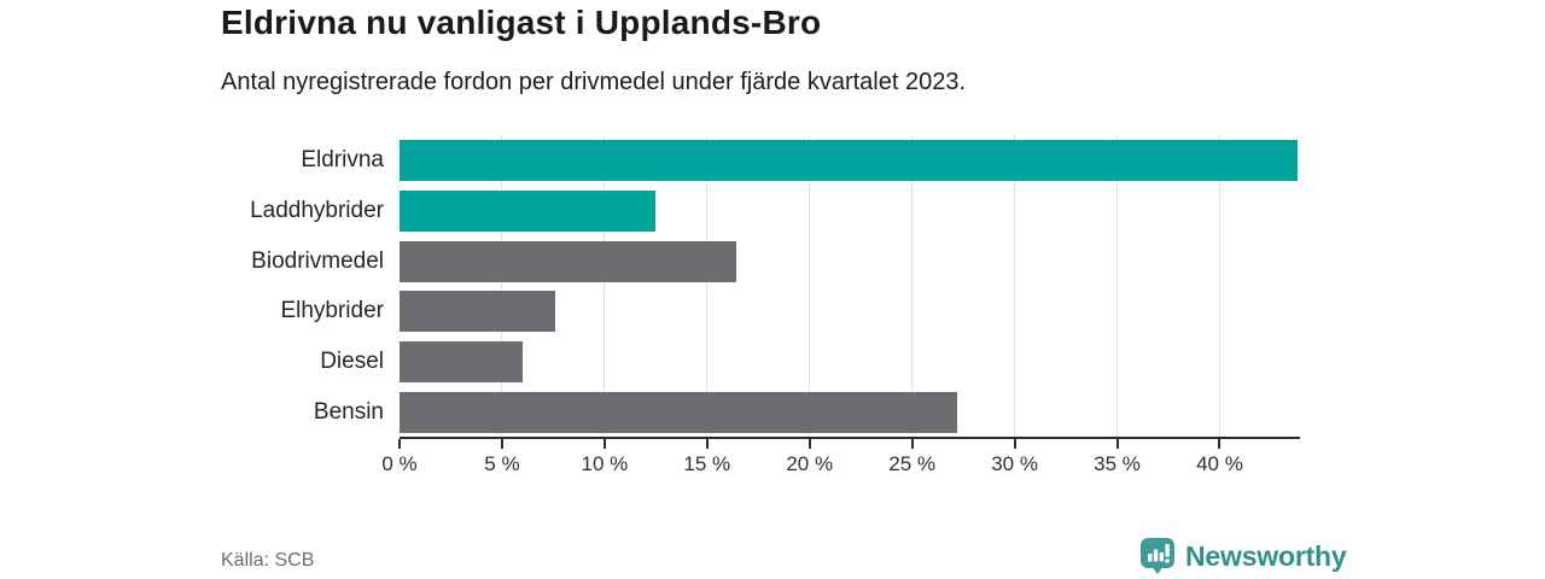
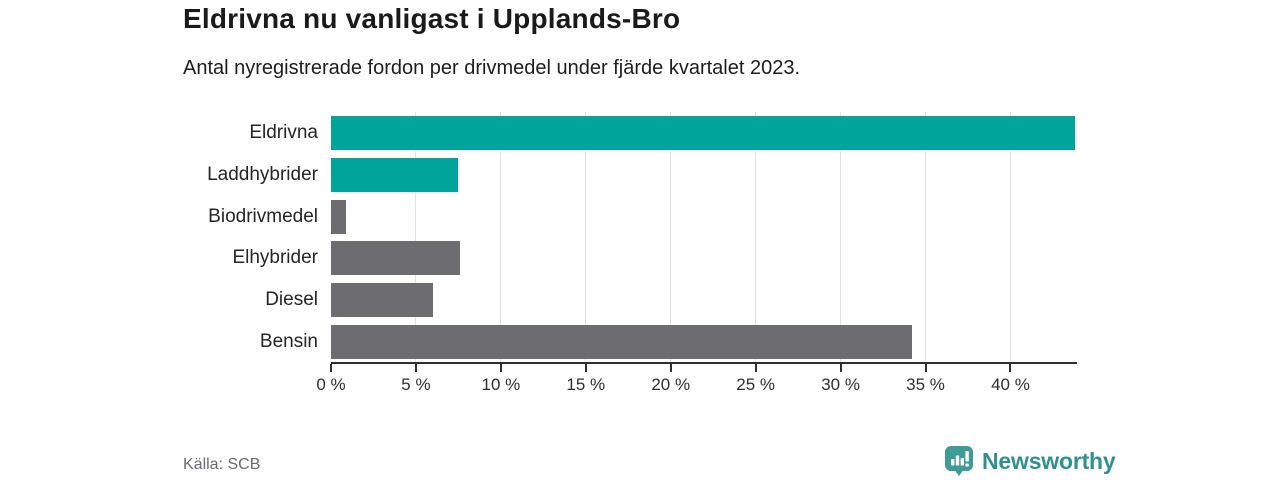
Laddhybrider: 12.5% -> 7.5%
Biodrivmedel: 16.4% -> 0.9%
Bensin: 27.2% -> 34.2%
